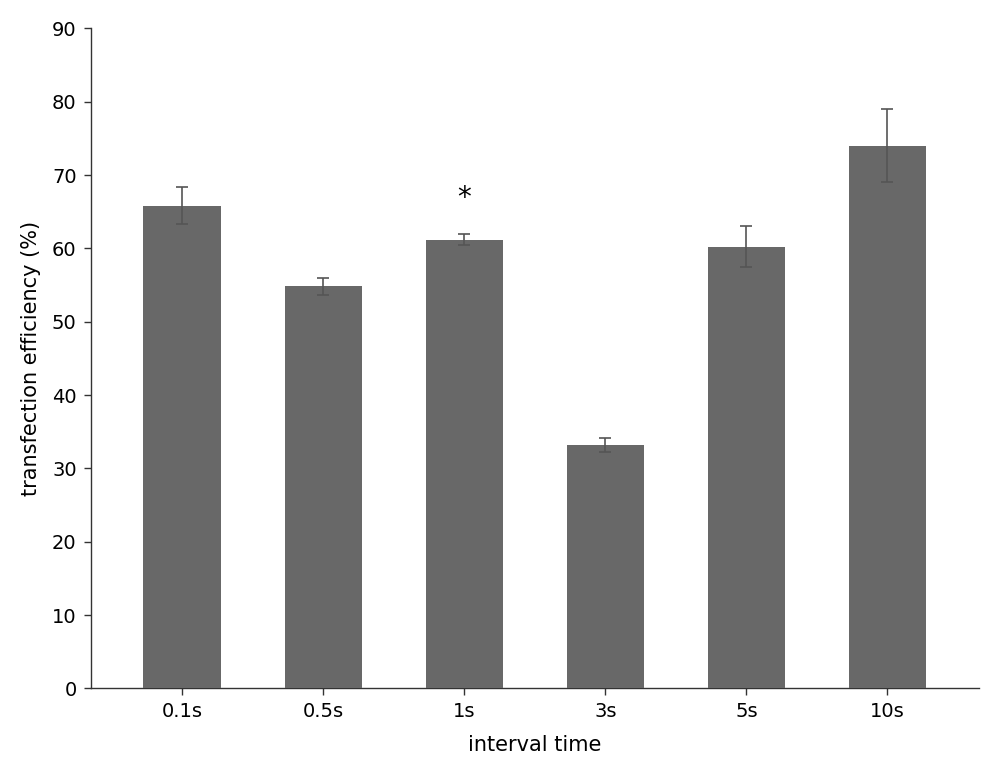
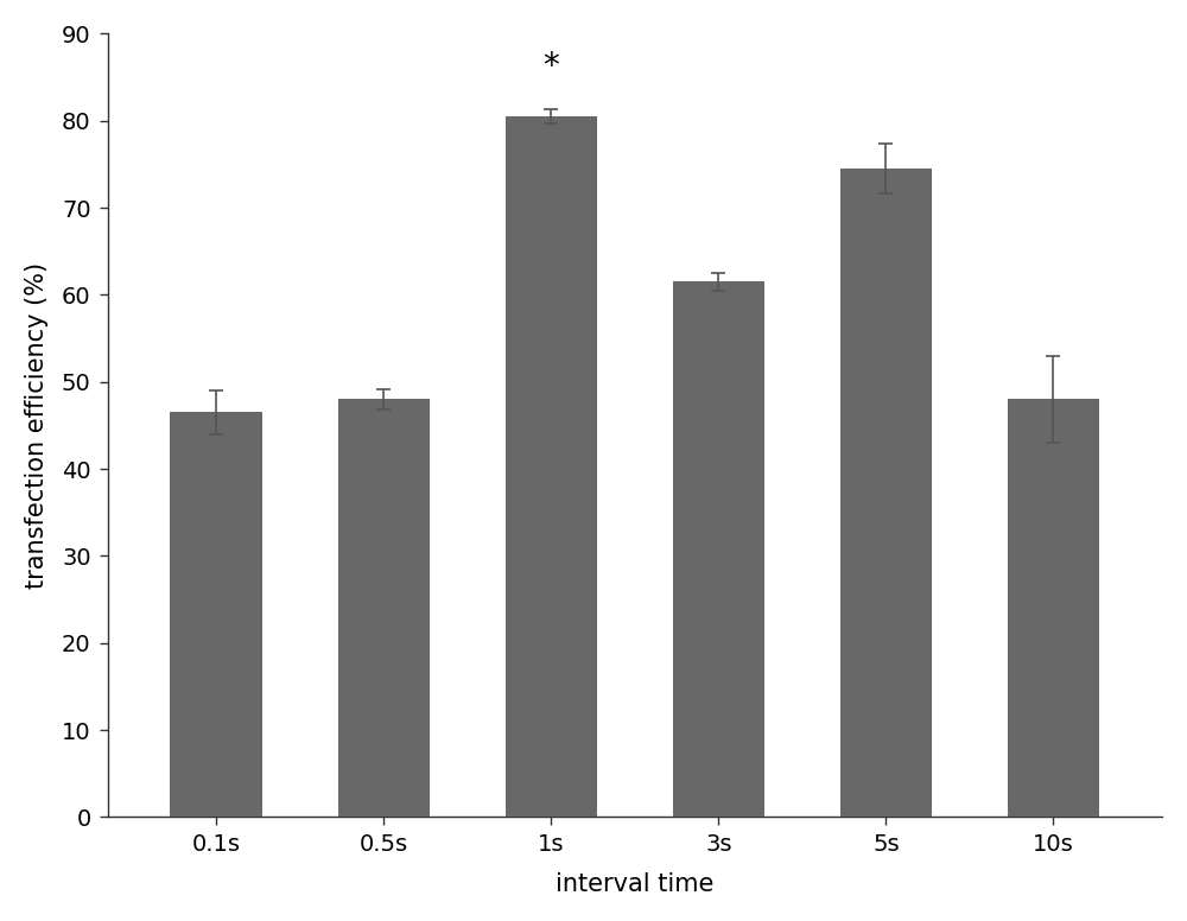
0.1s: 65.8 -> 46.5
0.5s: 54.8 -> 48.0
1s: 61.2 -> 80.5
3s: 33.2 -> 61.5
5s: 60.2 -> 74.5
10s: 74.0 -> 48.0
